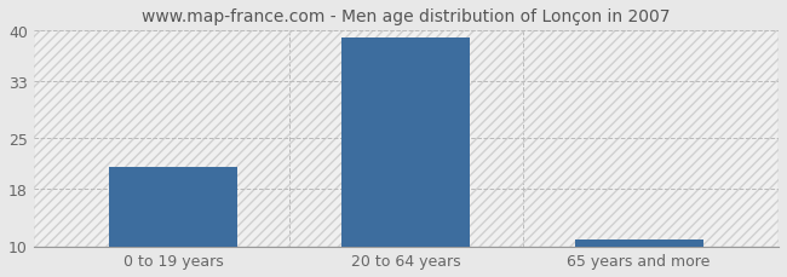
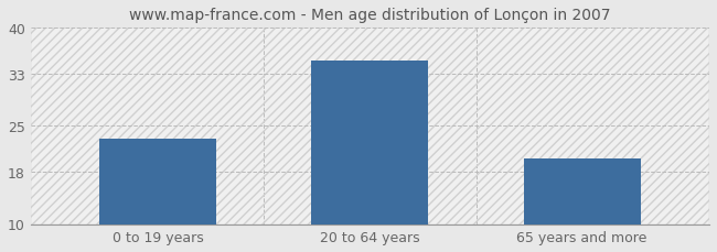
0 to 19 years: 21 -> 23
20 to 64 years: 39 -> 35
65 years and more: 11 -> 20
